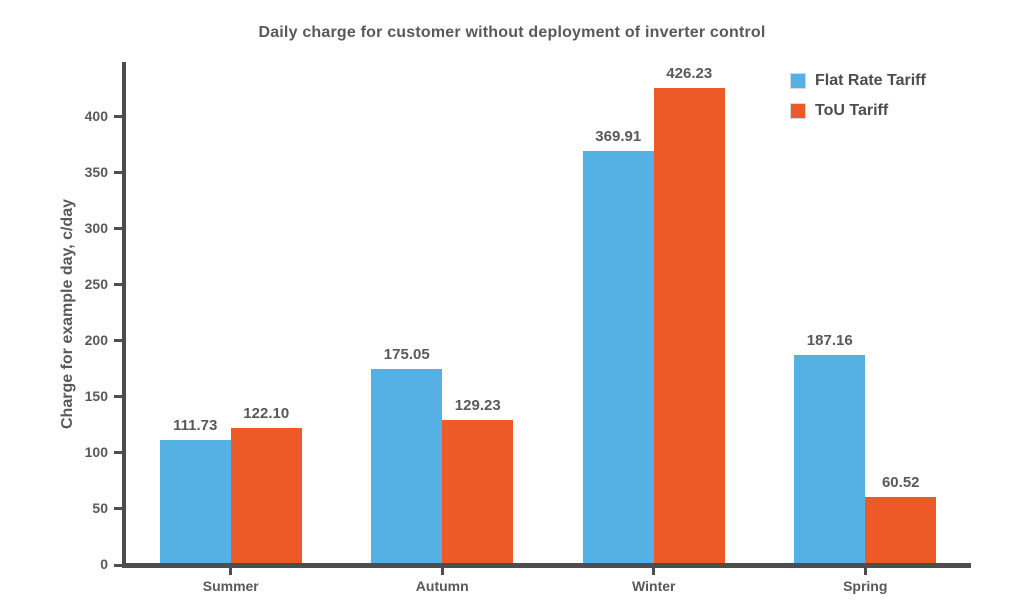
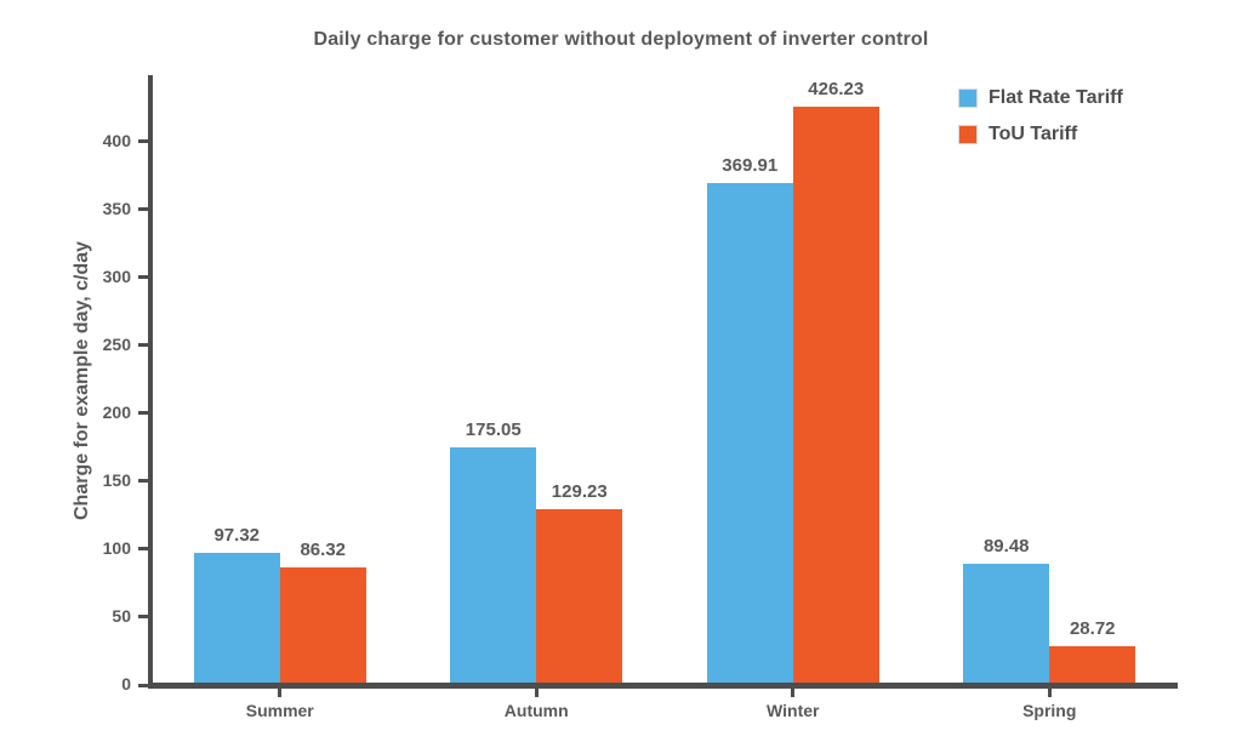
Flat Rate Tariff/Summer: 111.73 -> 97.32
ToU Tariff/Summer: 122.10 -> 86.32
Flat Rate Tariff/Spring: 187.16 -> 89.48
ToU Tariff/Spring: 60.52 -> 28.72
